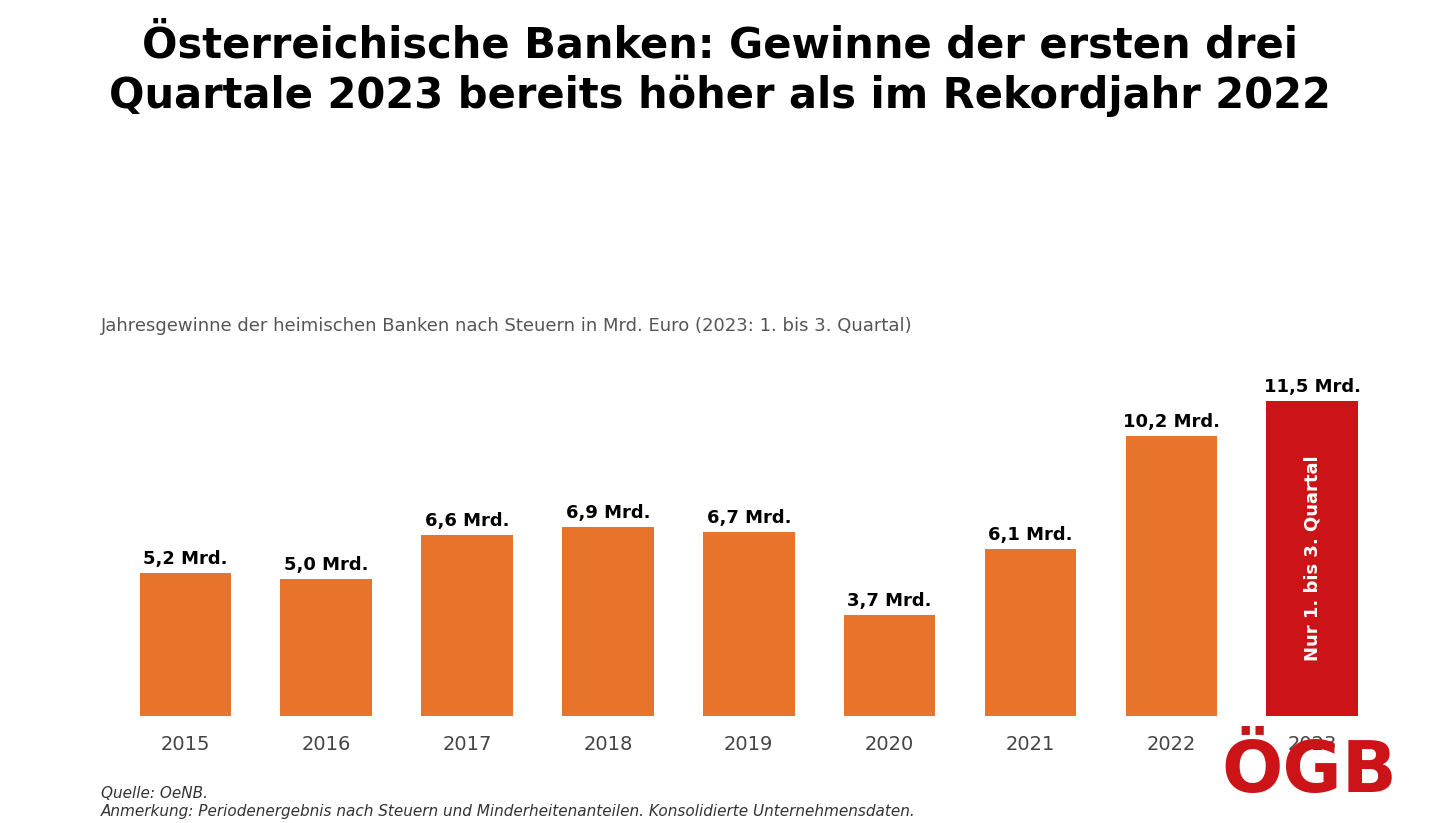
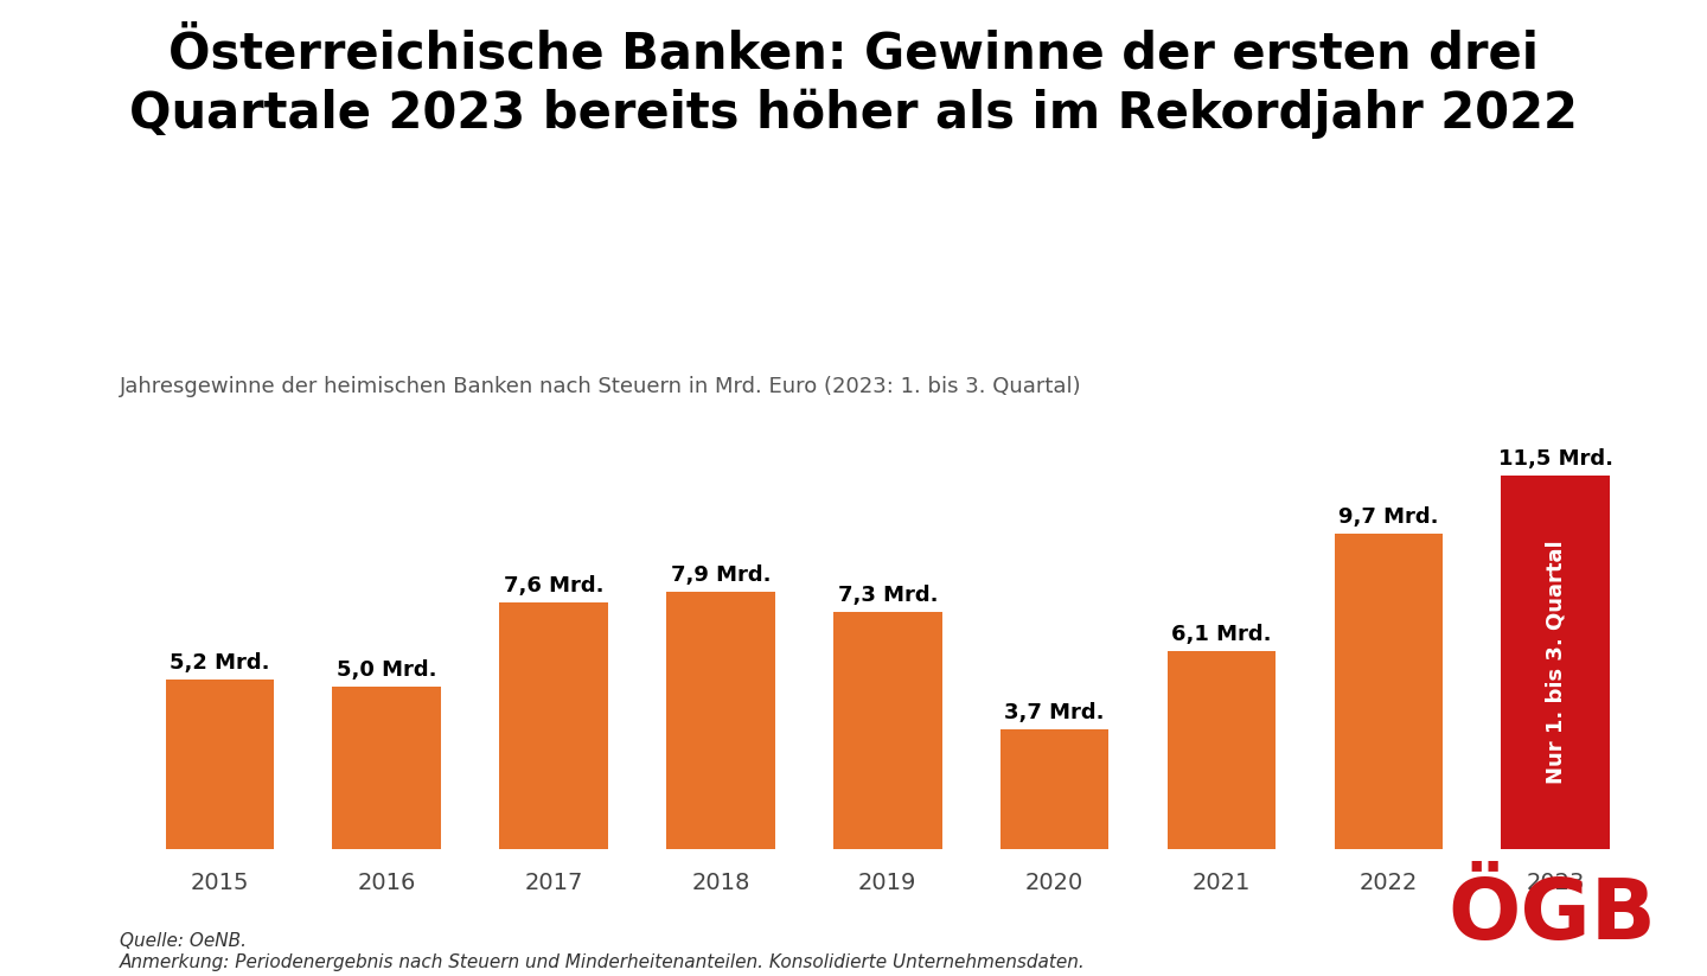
2017: 6,6 -> 7,6
2018: 6,9 -> 7,9
2019: 6,7 -> 7,3
2022: 10,2 -> 9,7
